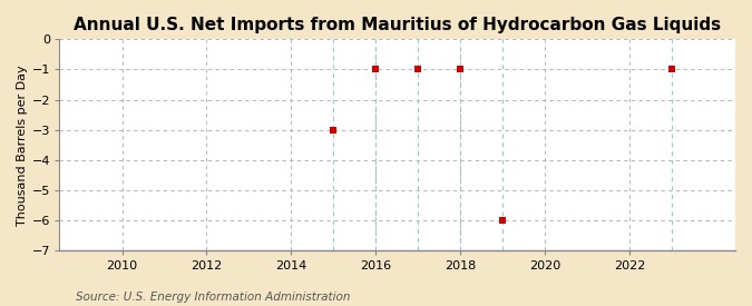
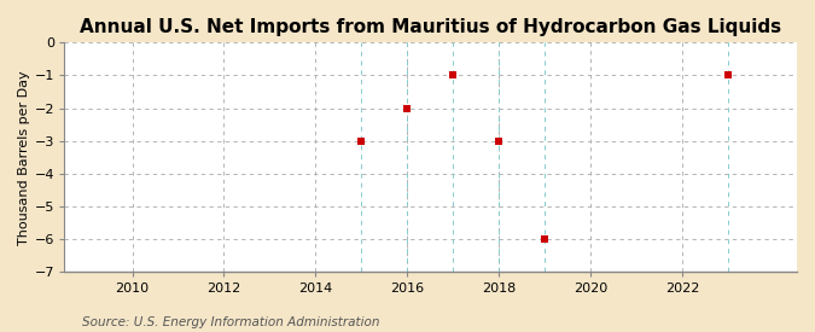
2016: -1 -> -2
2018: -1 -> -3
